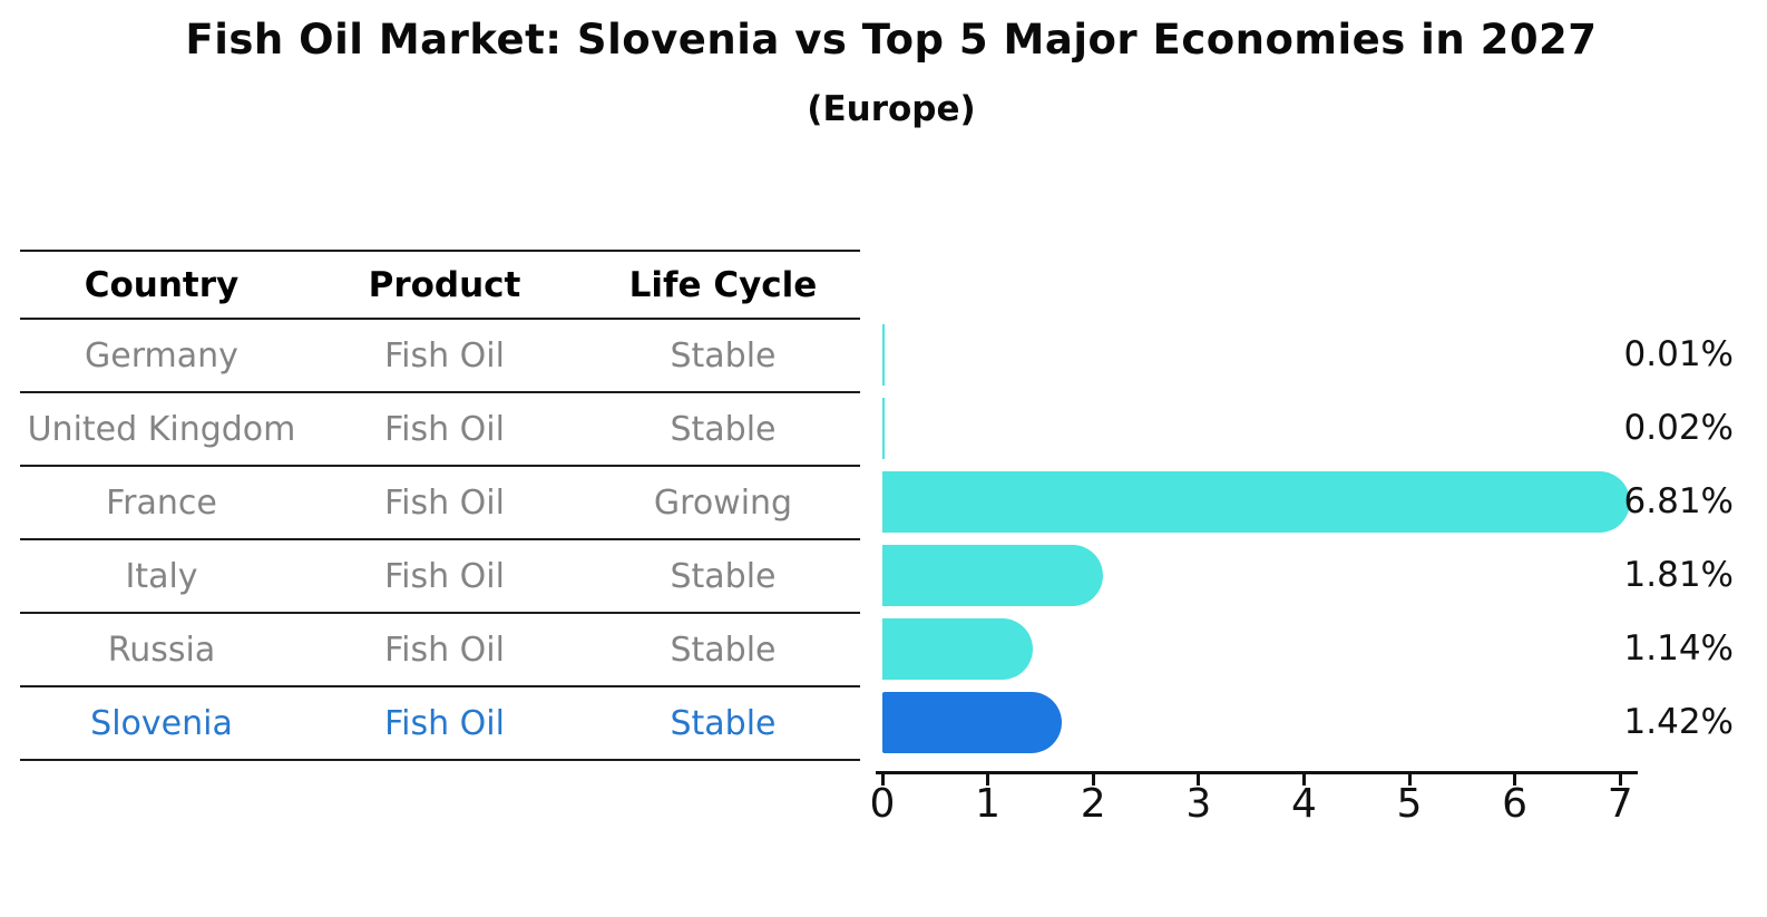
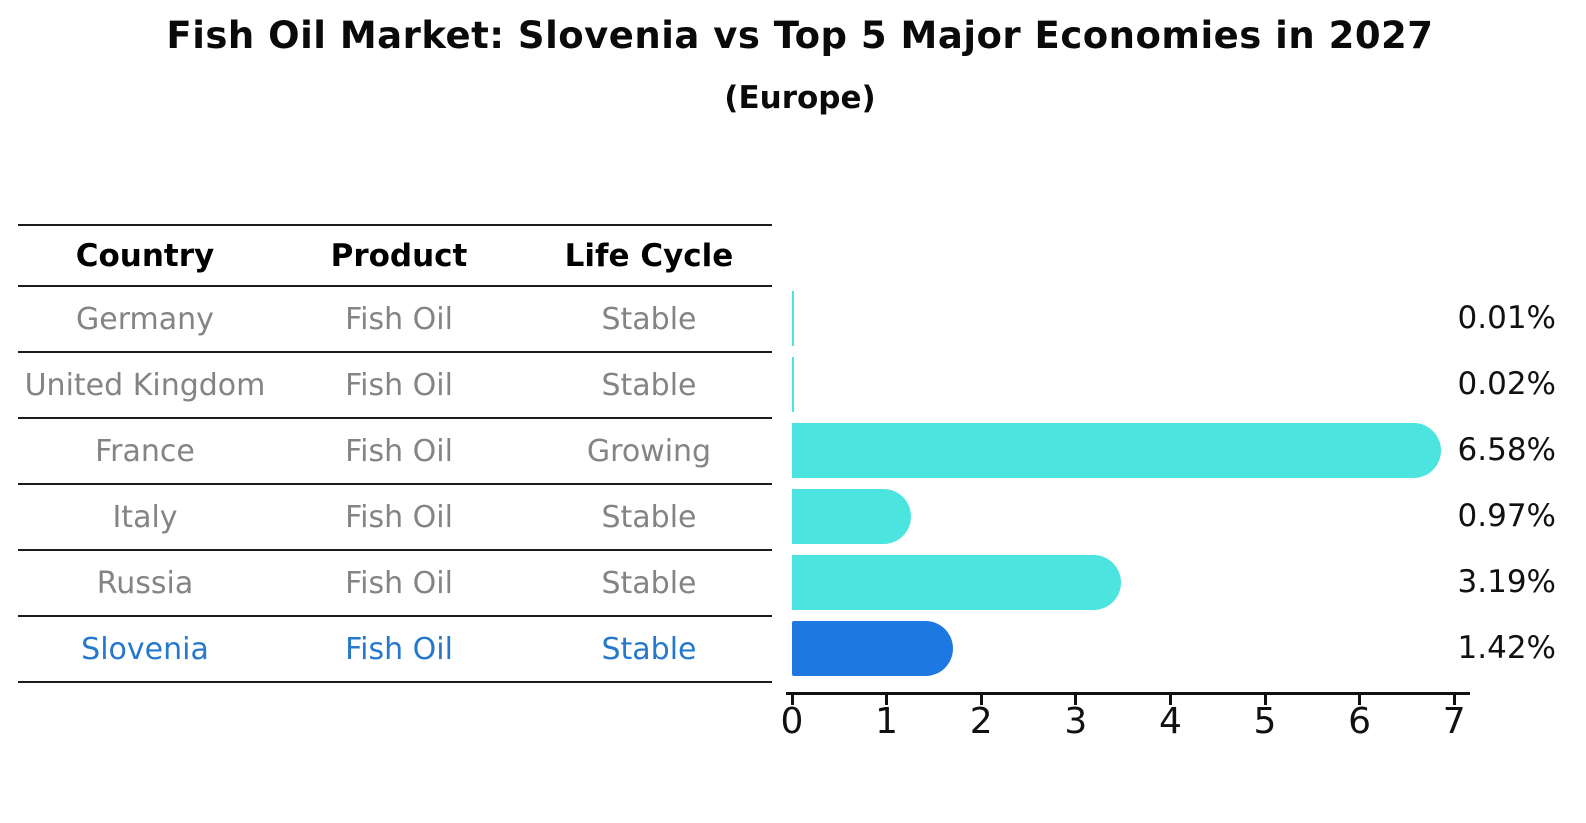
France: 6.81% -> 6.58%
Italy: 1.81% -> 0.97%
Russia: 1.14% -> 3.19%
